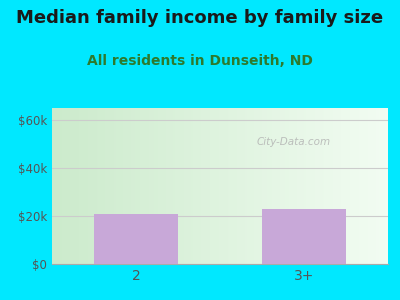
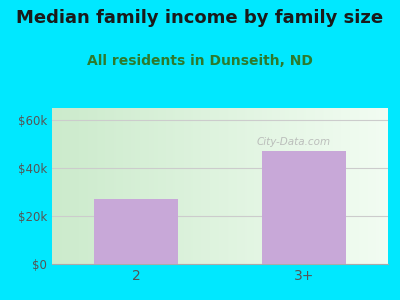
2: $21k -> $27k
3+: $23k -> $47k
